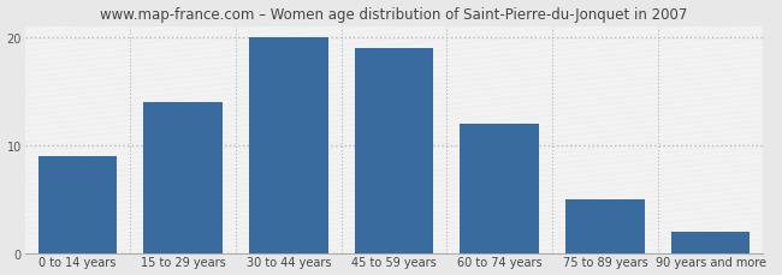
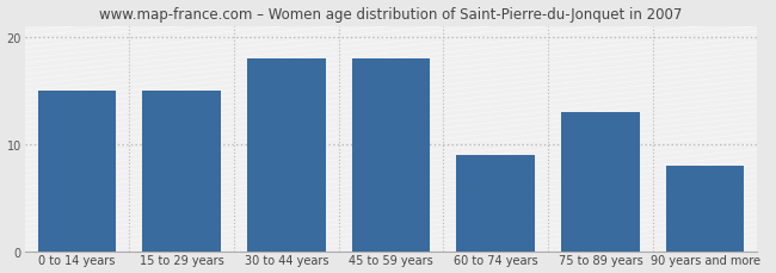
0 to 14 years: 9 -> 15
15 to 29 years: 14 -> 15
30 to 44 years: 20 -> 18
45 to 59 years: 19 -> 18
60 to 74 years: 12 -> 9
75 to 89 years: 5 -> 13
90 years and more: 2 -> 8
